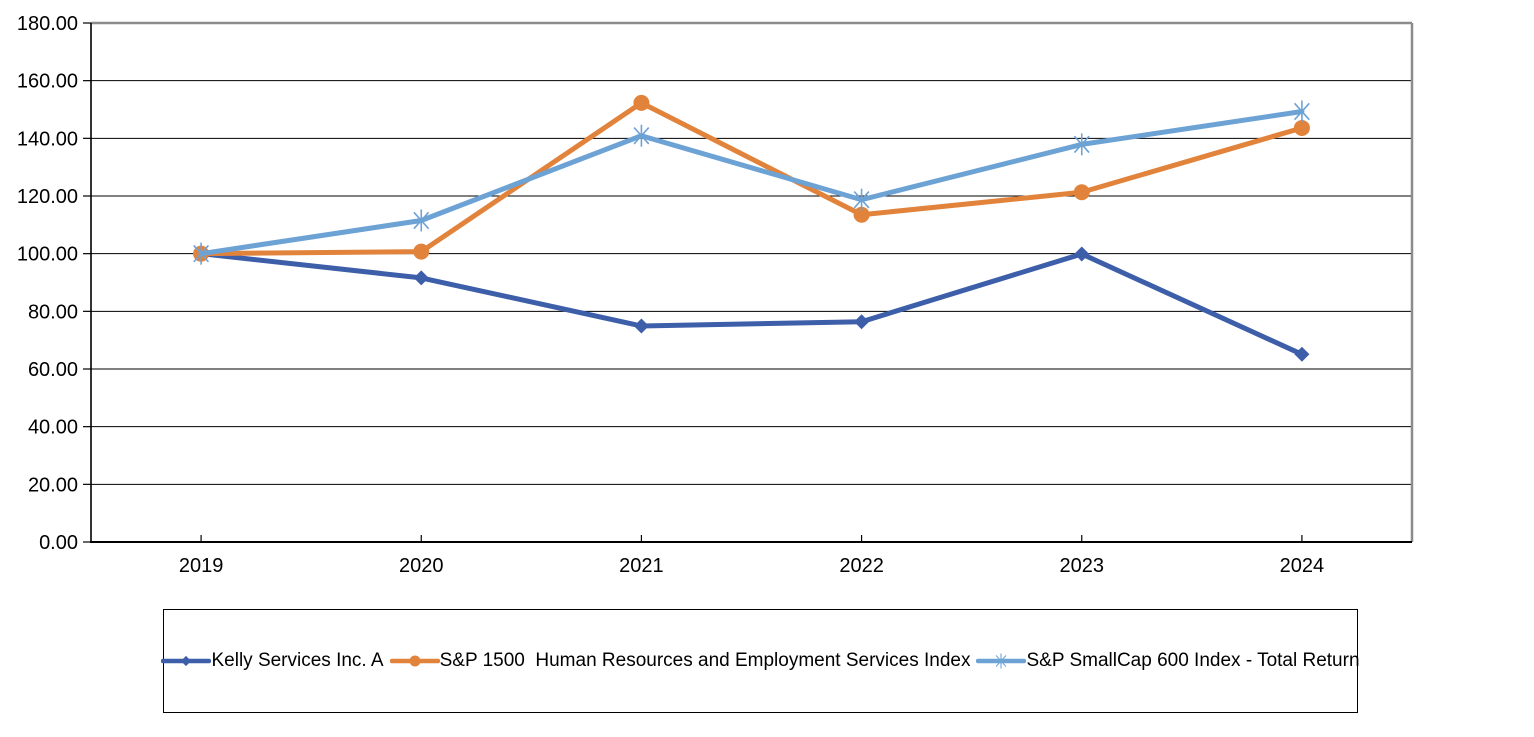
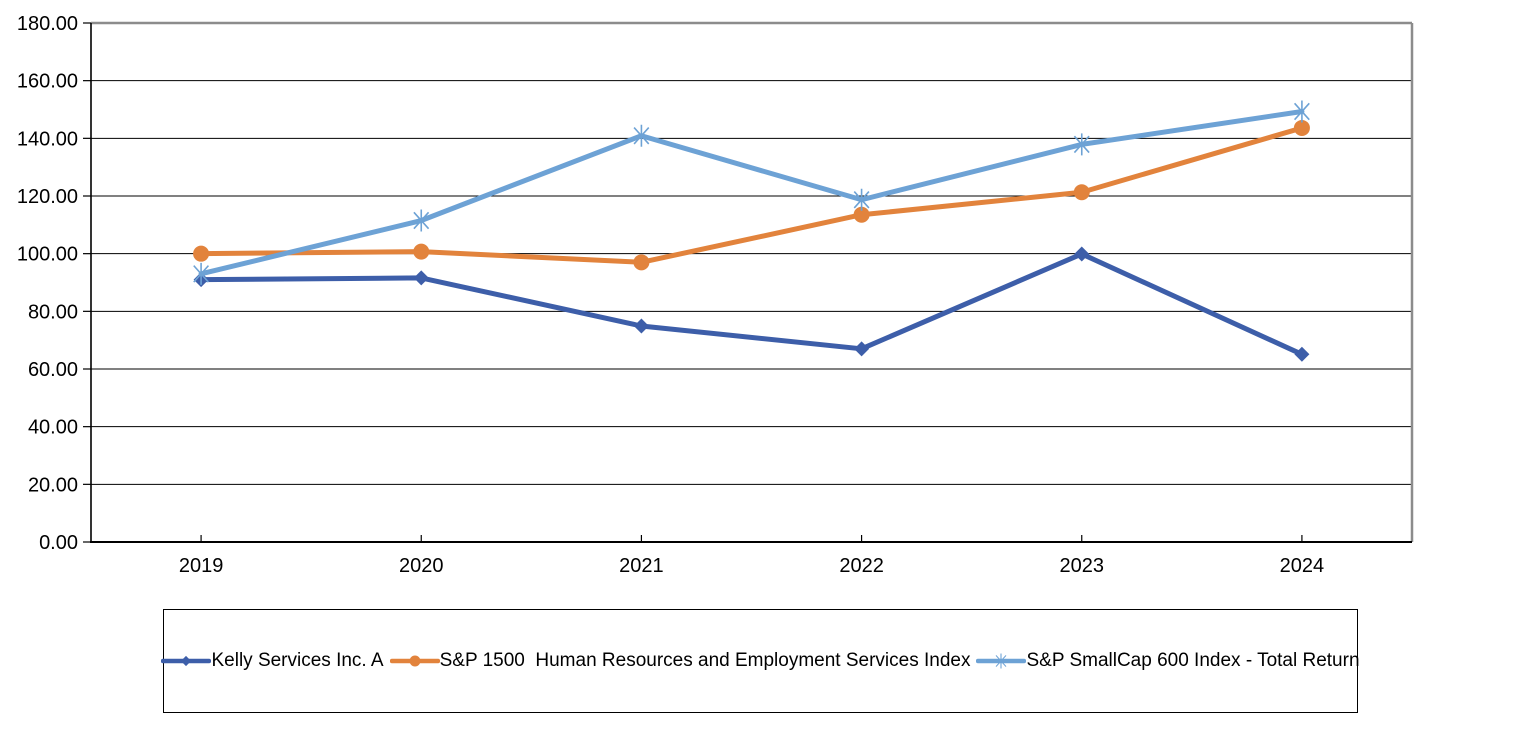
Kelly Services Inc. A/2019: 100 -> 91
S&P SmallCap 600 Index - Total Return/2019: 100 -> 93
S&P 1500 Human Resources and Employment Services Index/2021: 152 -> 97
Kelly Services Inc. A/2022: 76 -> 67
